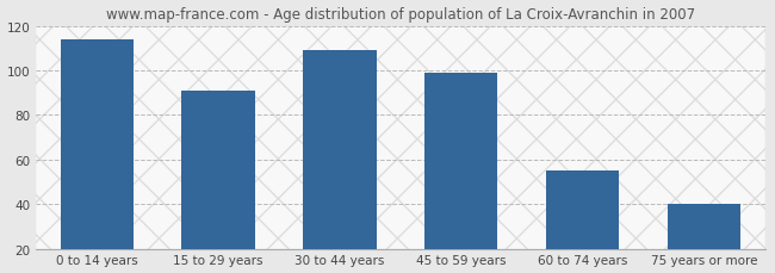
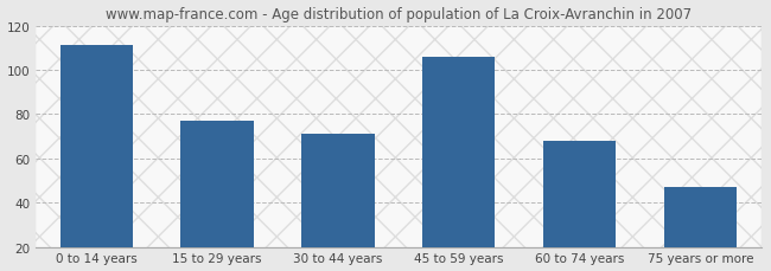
0 to 14 years: 114 -> 111
15 to 29 years: 91 -> 77
30 to 44 years: 109 -> 71
45 to 59 years: 99 -> 106
60 to 74 years: 55 -> 68
75 years or more: 40 -> 47
